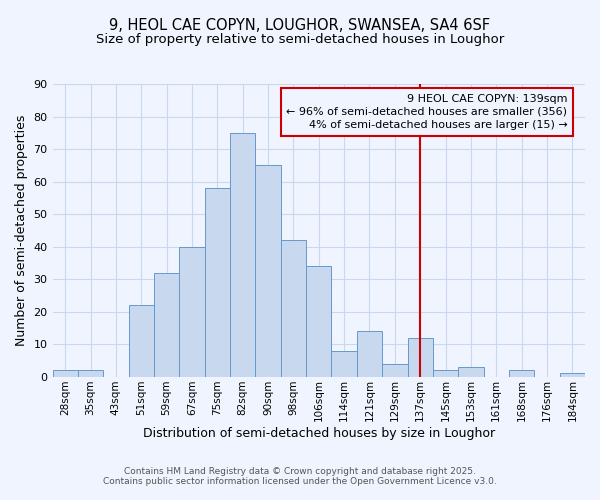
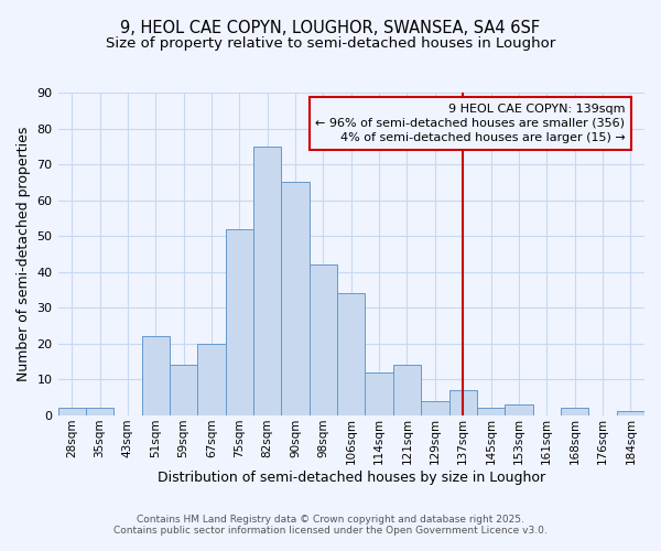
59sqm: 32 -> 14
67sqm: 40 -> 20
75sqm: 58 -> 52
114sqm: 8 -> 12
137sqm: 12 -> 7
